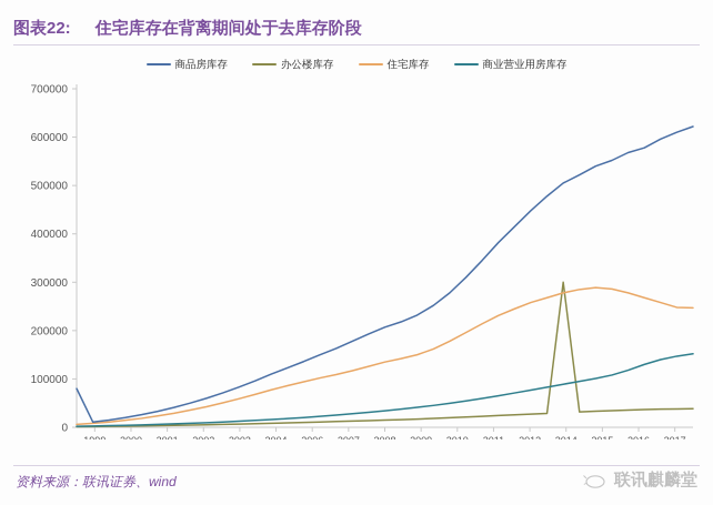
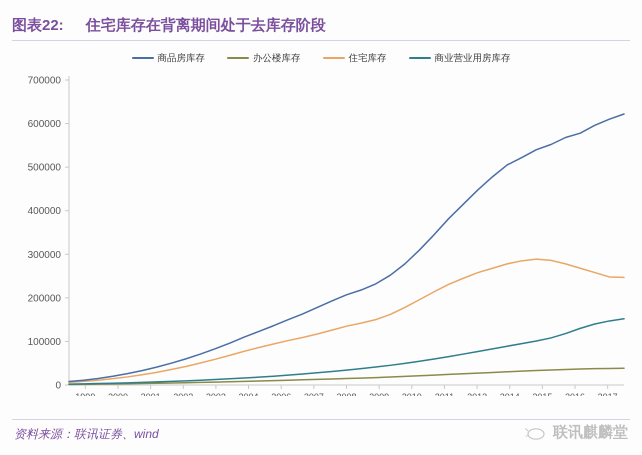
商品房库存/1999: 80000 -> 10000
办公楼库存/2014: 300000 -> 30000
